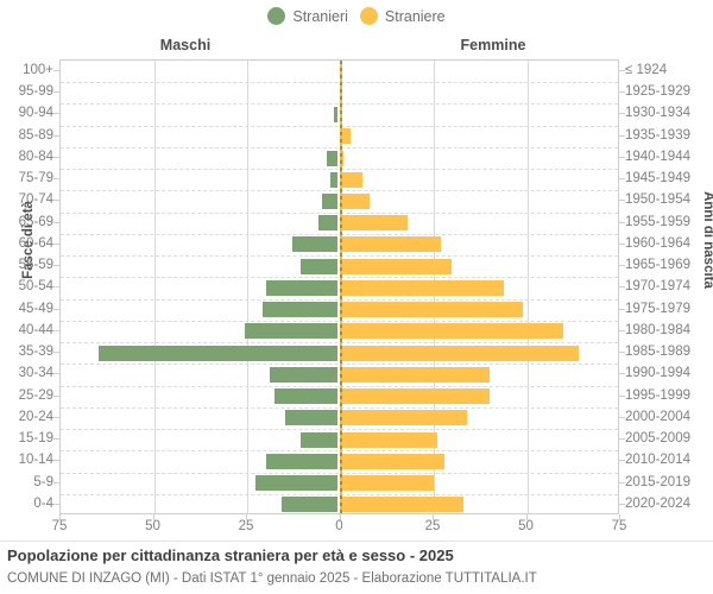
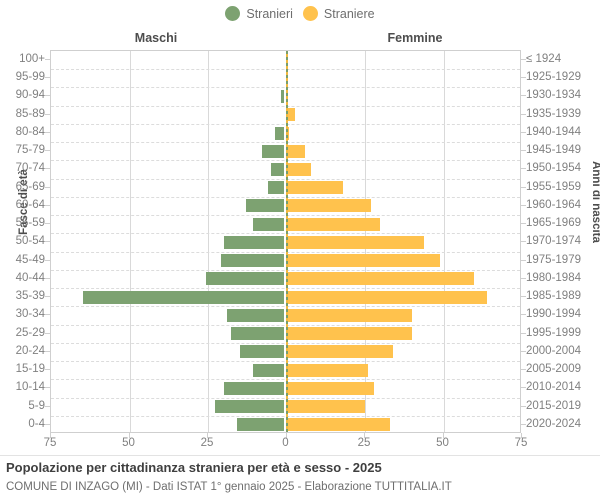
Stranieri/75-79: 2 -> 7
